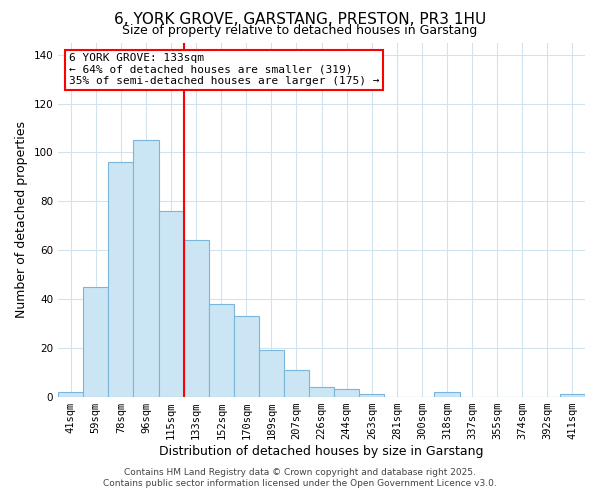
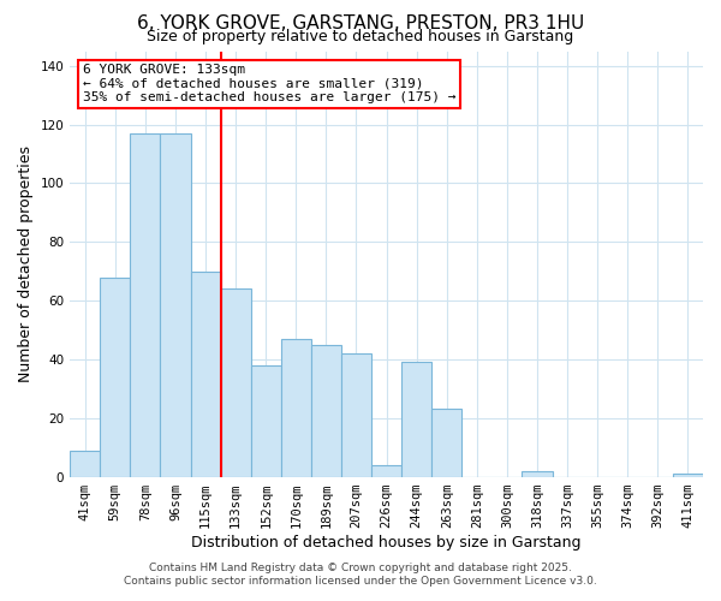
41sqm: 2 -> 9
59sqm: 45 -> 68
78sqm: 96 -> 117
96sqm: 105 -> 117
115sqm: 76 -> 70
170sqm: 33 -> 47
189sqm: 19 -> 45
207sqm: 11 -> 42
244sqm: 3 -> 39
263sqm: 1 -> 23
